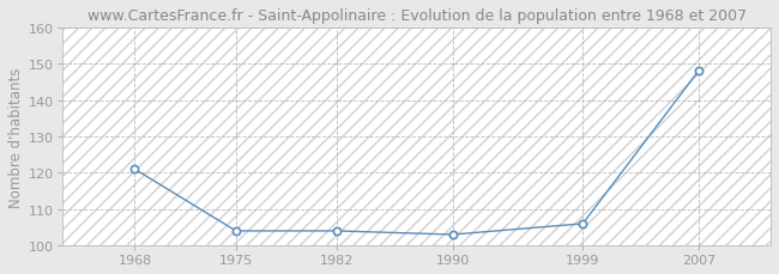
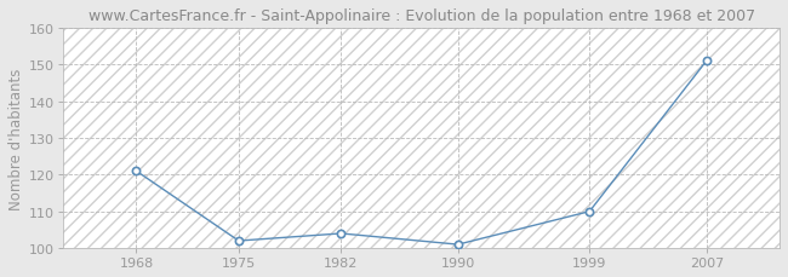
1975: 104 -> 102
1990: 103 -> 101
1999: 106 -> 110
2007: 148 -> 151
